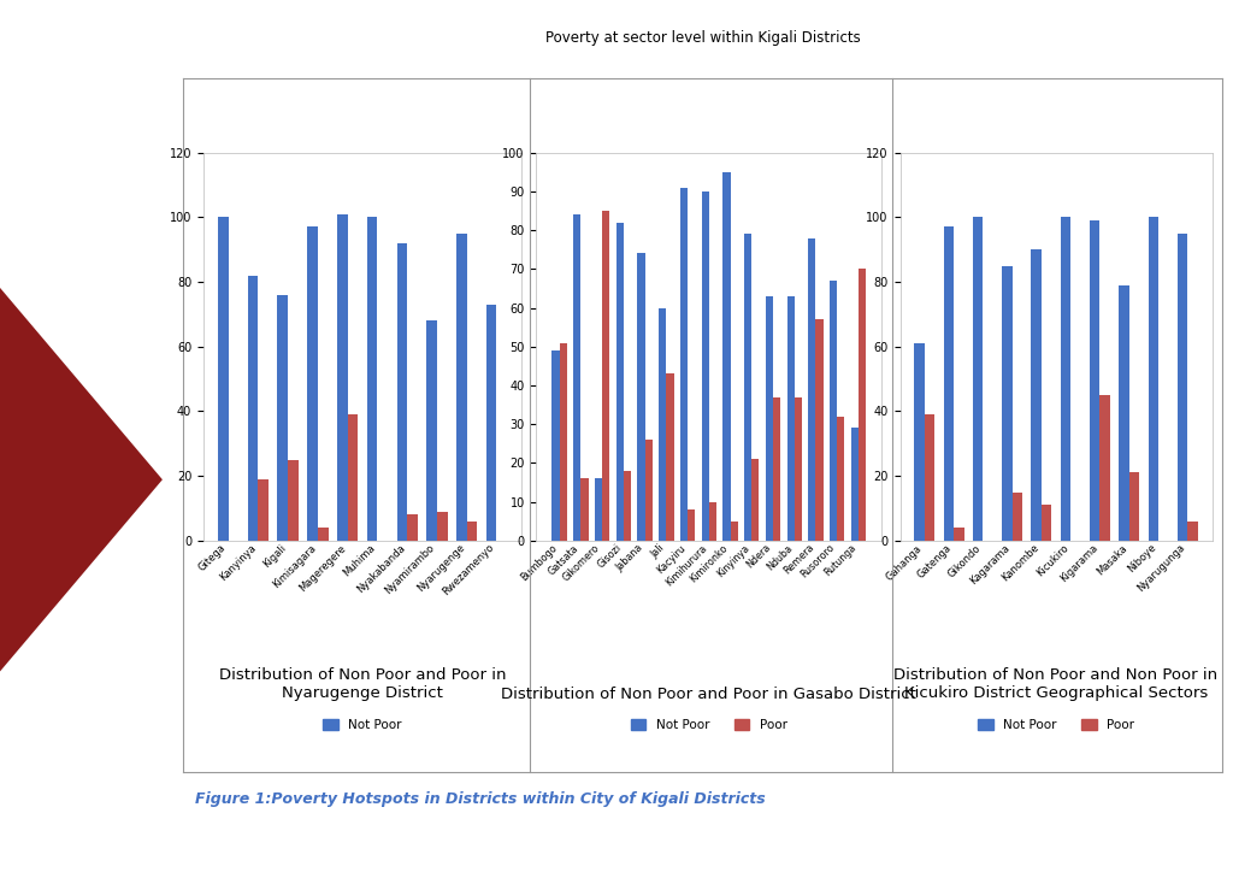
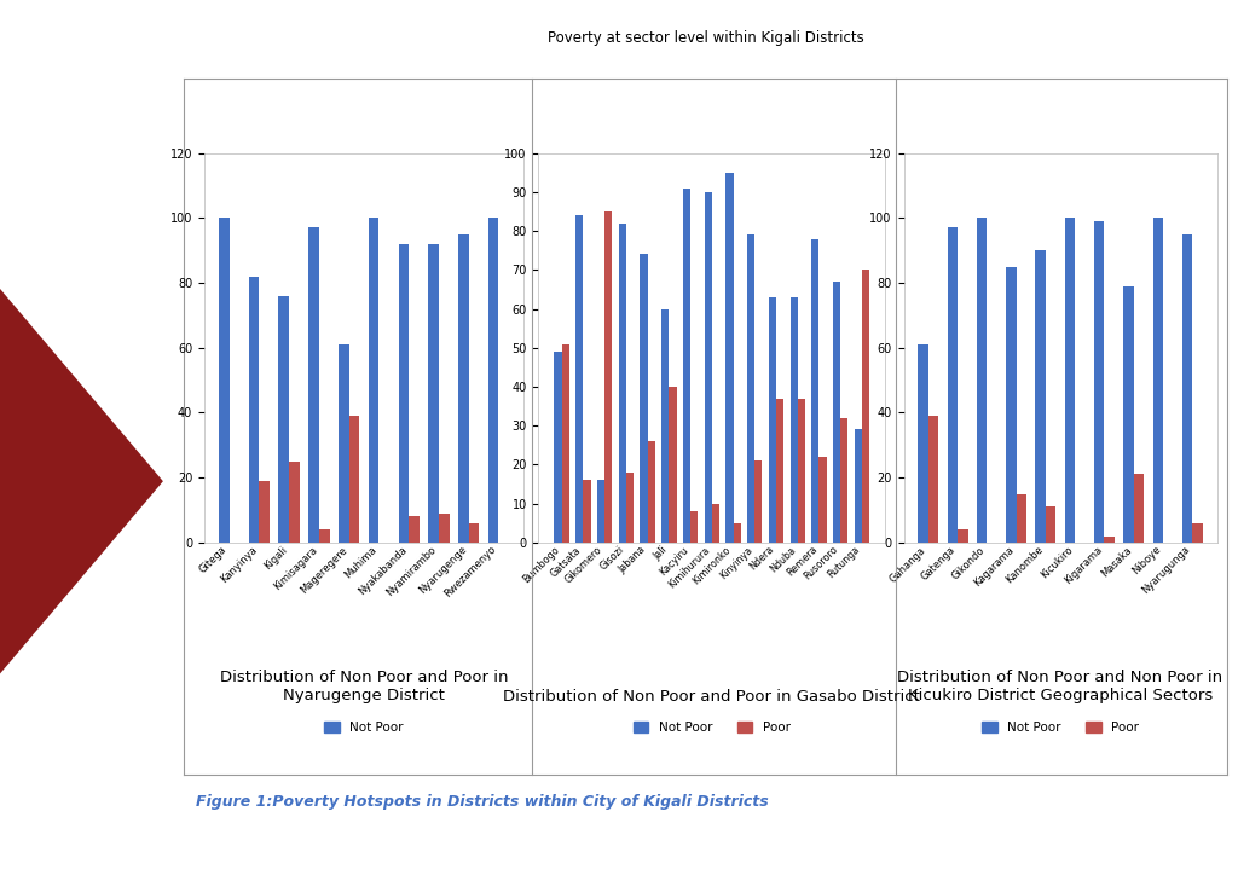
Not Poor/Mageregere: 101 -> 61
Not Poor/Nyamirambo: 68 -> 92
Not Poor/Rwezamenyo: 73 -> 100
Poor/Jali: 43 -> 40
Poor/Remera: 57 -> 22
Poor/Kigarama: 45 -> 2
